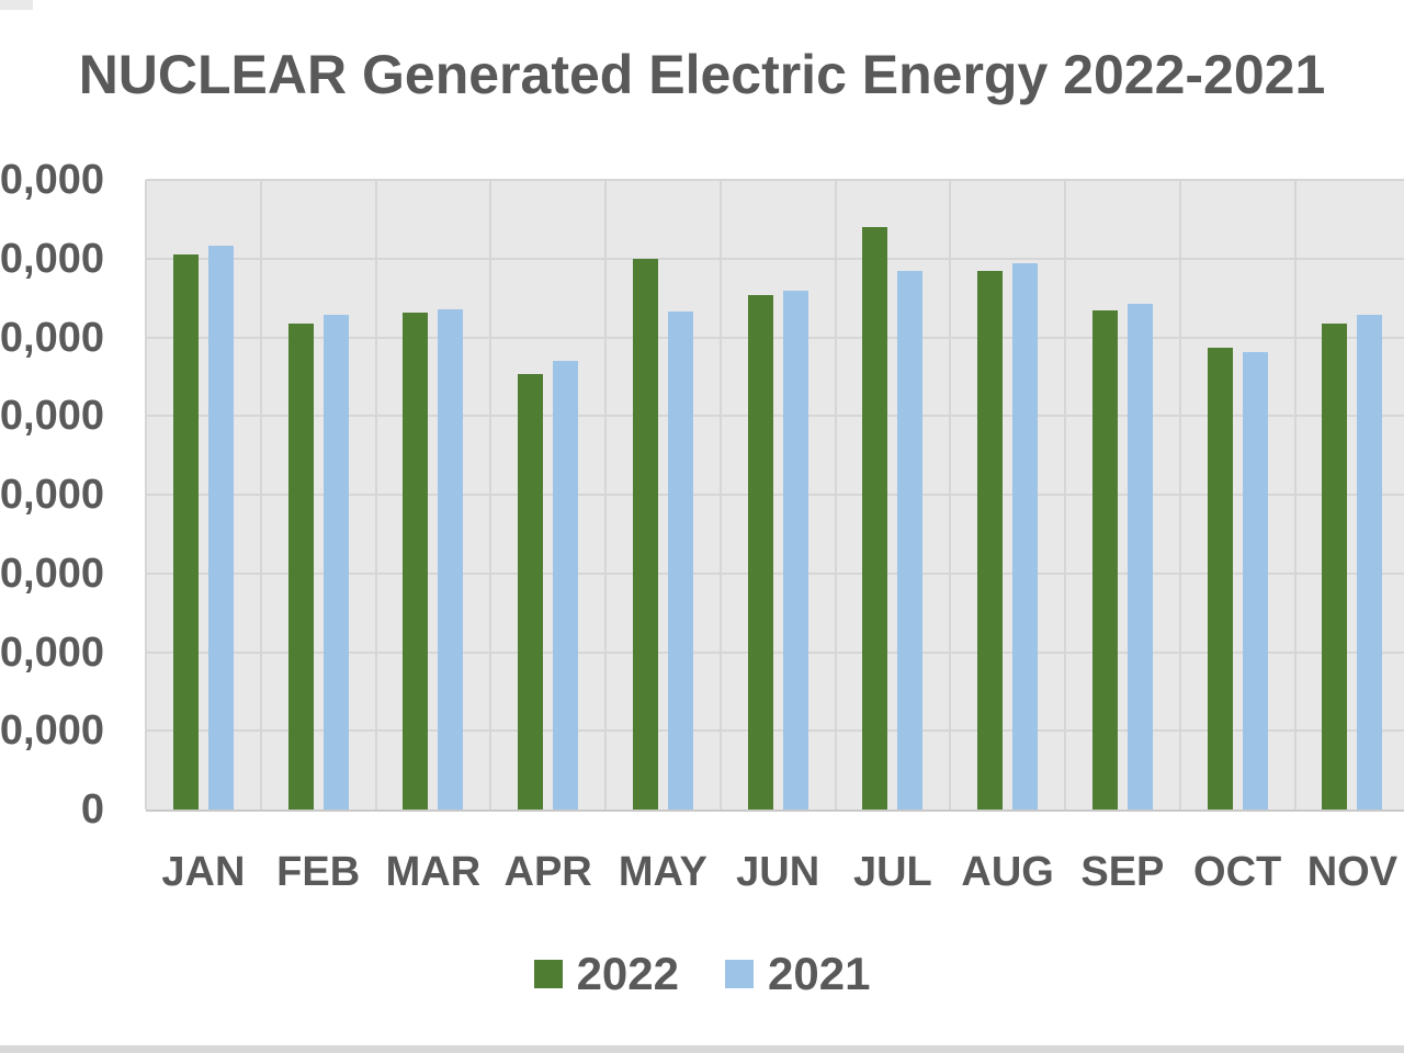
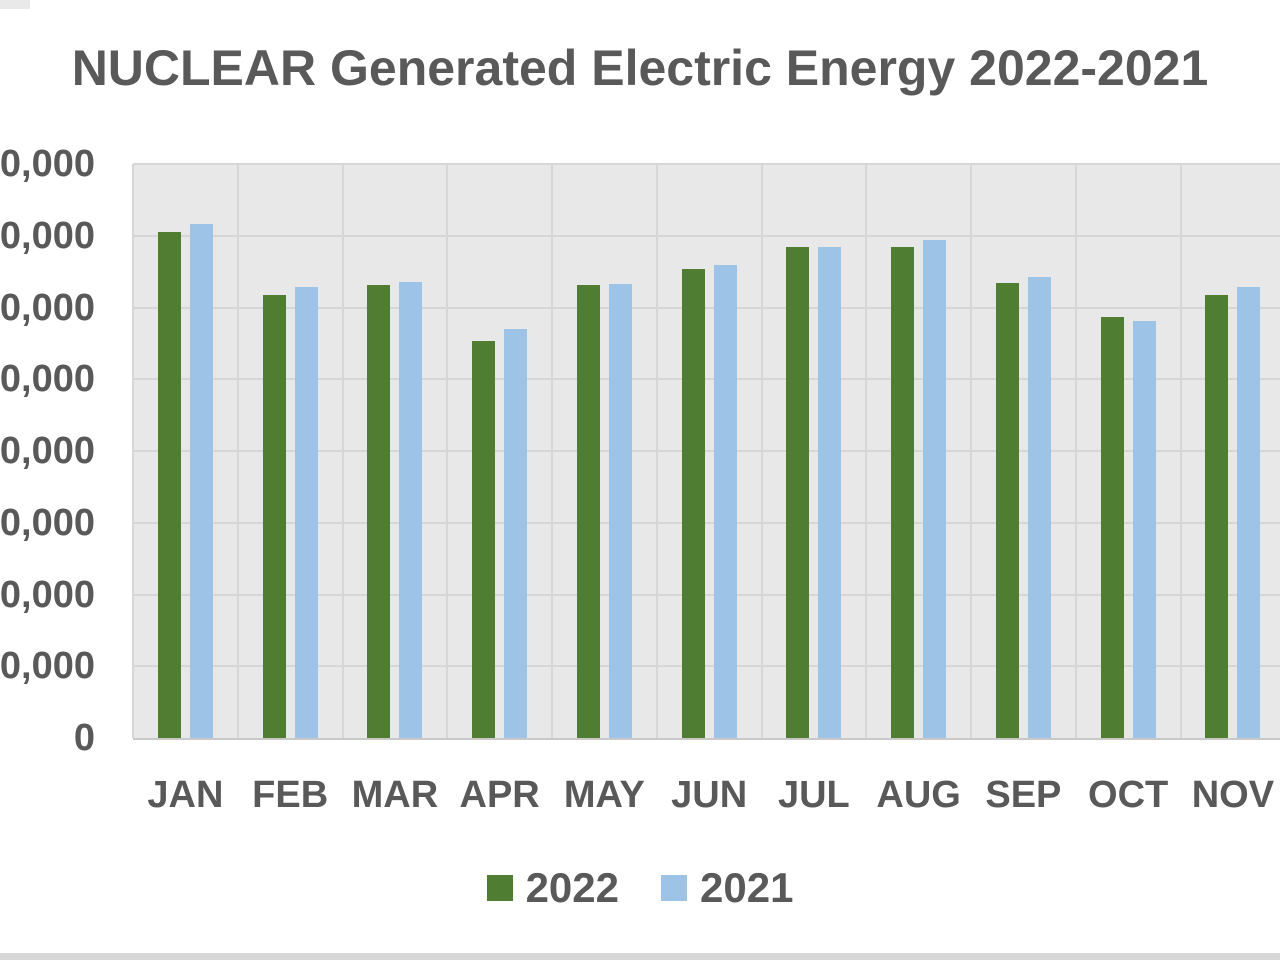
2022/MAY: 70000 -> 63000
2022/JUL: 74000 -> 68000
